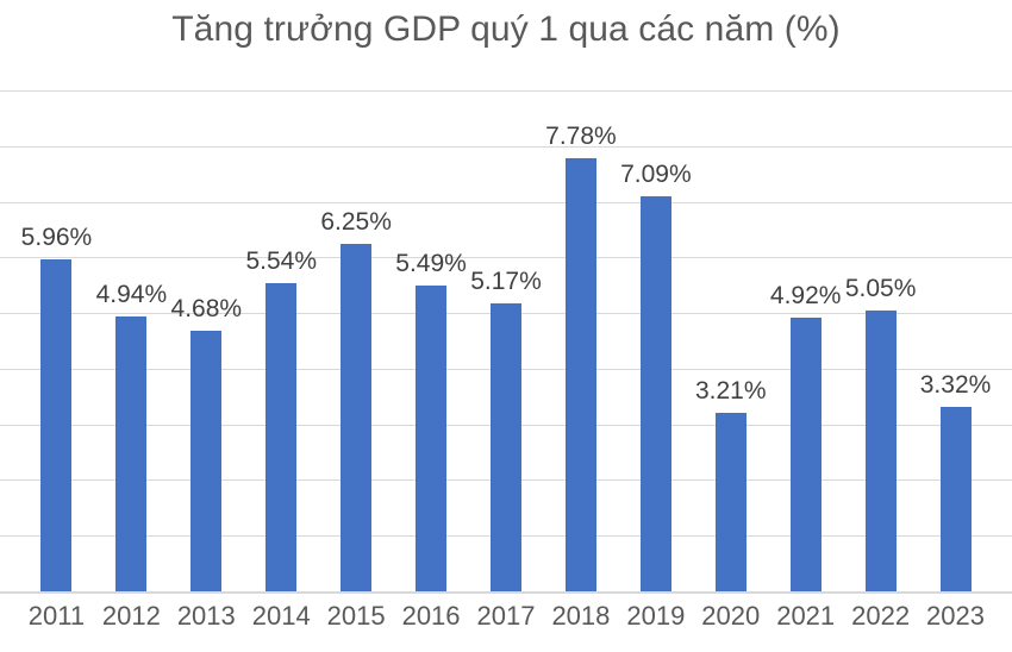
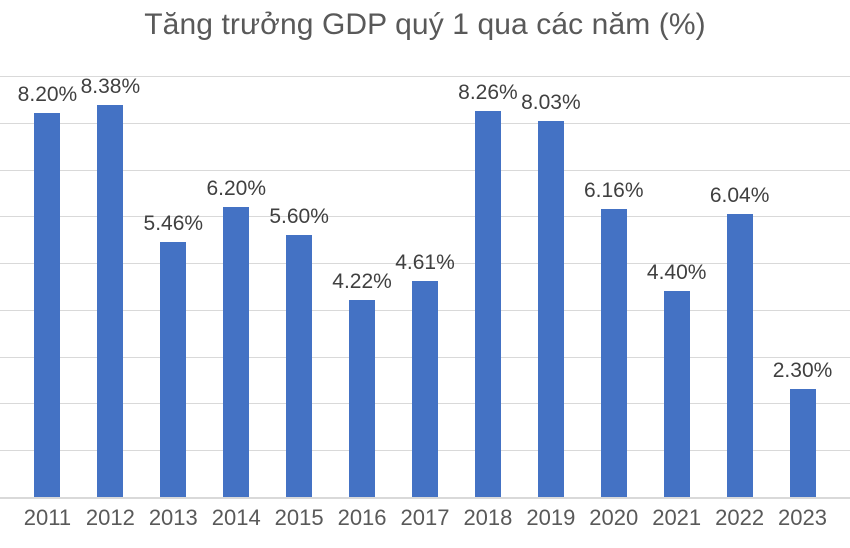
2011: 5.96% -> 8.20%
2012: 4.94% -> 8.38%
2013: 4.68% -> 5.46%
2014: 5.54% -> 6.20%
2015: 6.25% -> 5.60%
2016: 5.49% -> 4.22%
2017: 5.17% -> 4.61%
2018: 7.78% -> 8.26%
2019: 7.09% -> 8.03%
2020: 3.21% -> 6.16%
2021: 4.92% -> 4.40%
2022: 5.05% -> 6.04%
2023: 3.32% -> 2.30%
